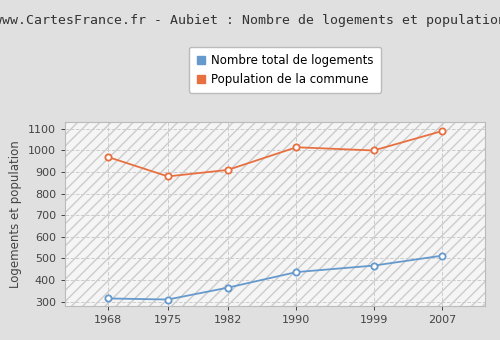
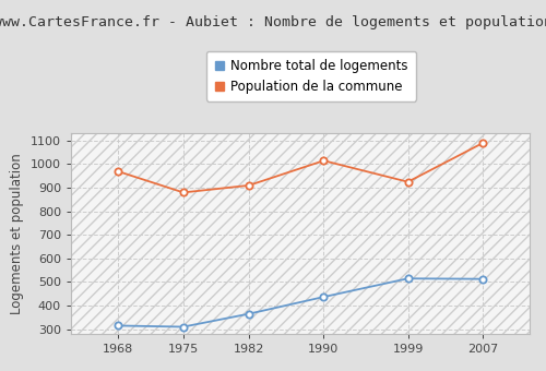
Nombre total de logements/1999: 467 -> 515
Population de la commune/1999: 1000 -> 925
